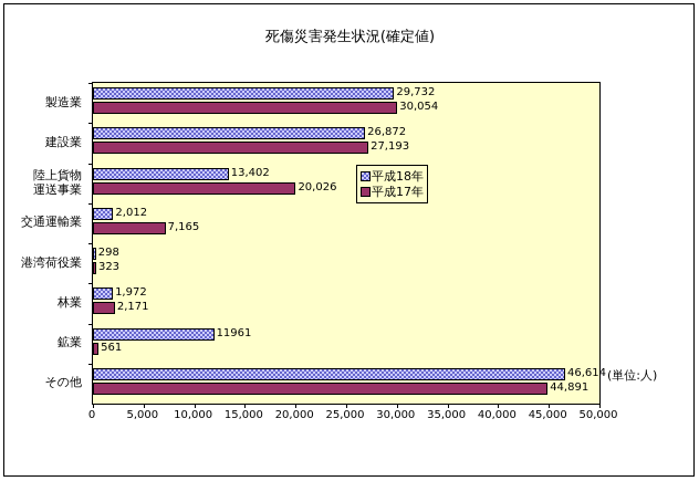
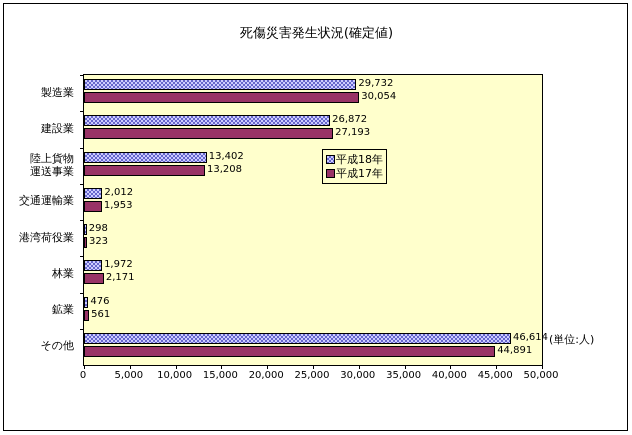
平成17年/陸上貨物 運送事業: 20,026 -> 13,208
平成17年/交通運輸業: 7,165 -> 1,953
平成18年/鉱業: 11961 -> 476
